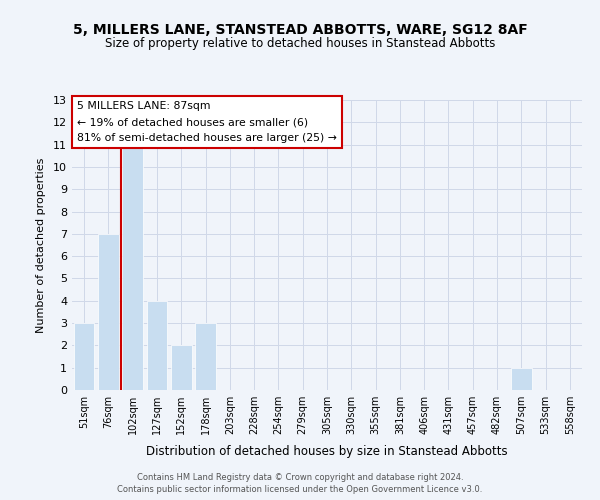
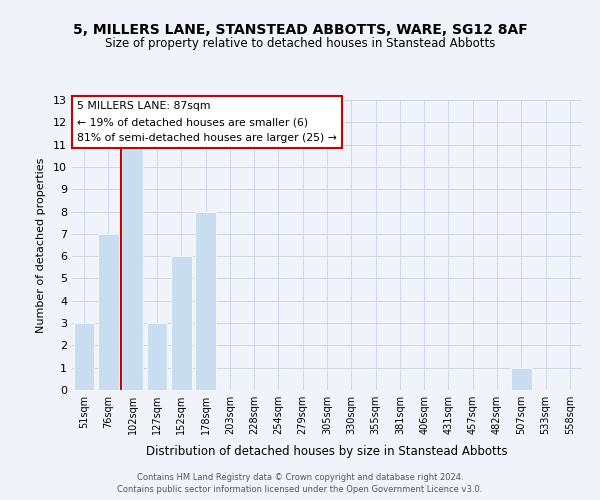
127sqm: 4 -> 3
152sqm: 2 -> 6
178sqm: 3 -> 8
